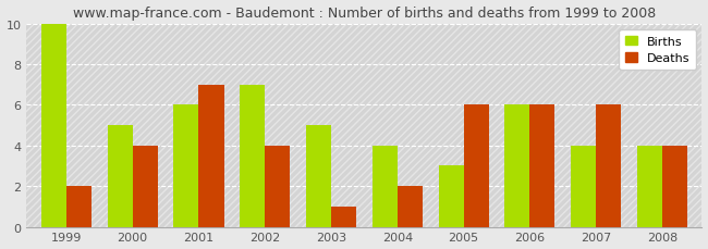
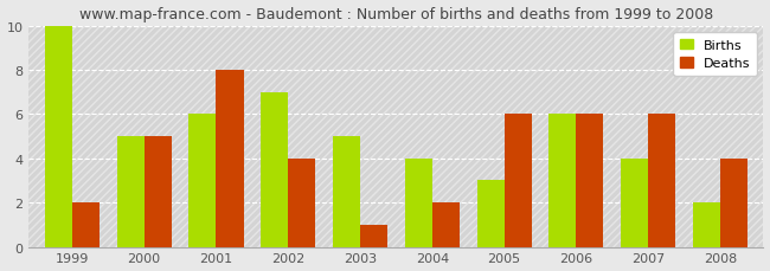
Deaths/2000: 4 -> 5
Deaths/2001: 7 -> 8
Births/2008: 4 -> 2
